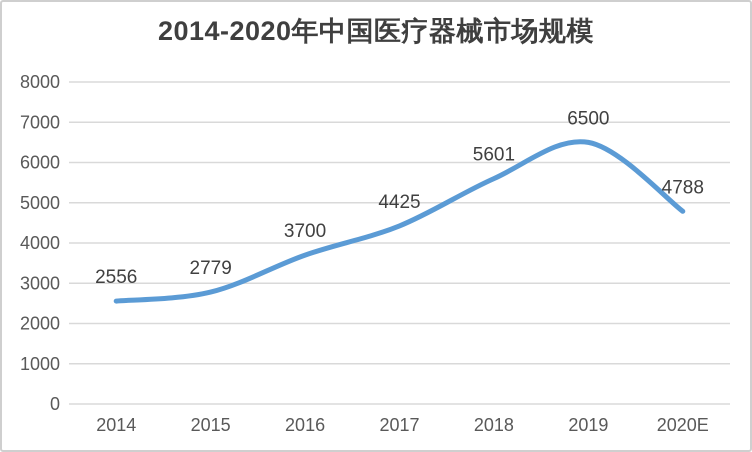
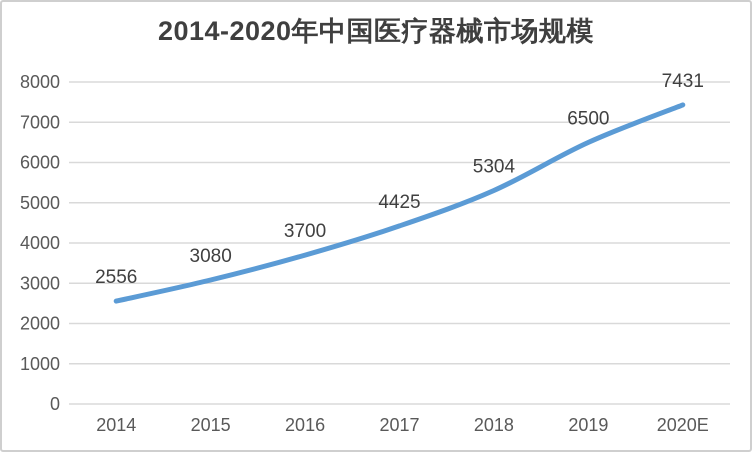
2015: 2779 -> 3080
2018: 5601 -> 5304
2020E: 4788 -> 7431
